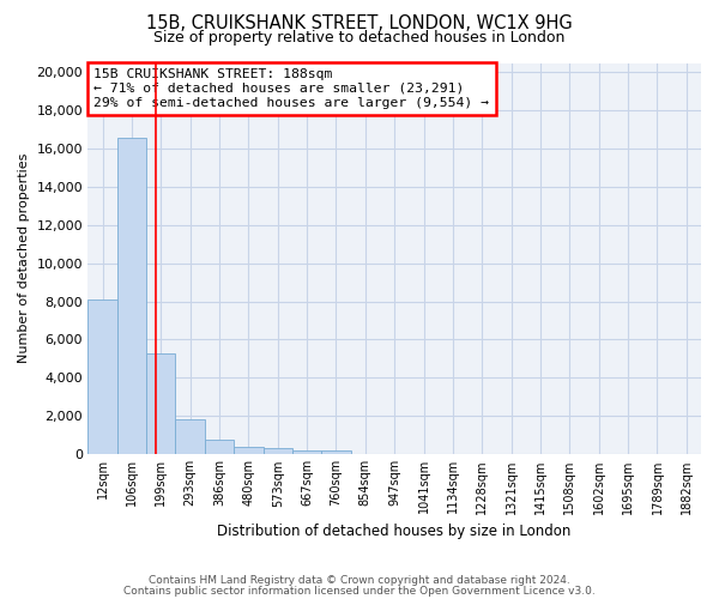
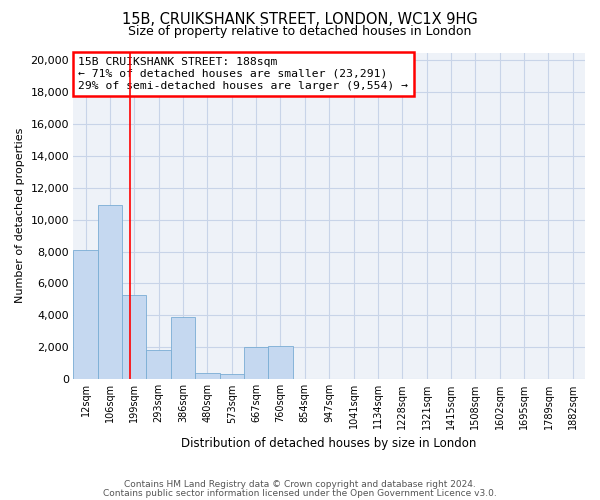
106sqm: 16,600 -> 10,900
386sqm: 800 -> 3,900
667sqm: 200 -> 2,000
760sqm: 200 -> 2,100
